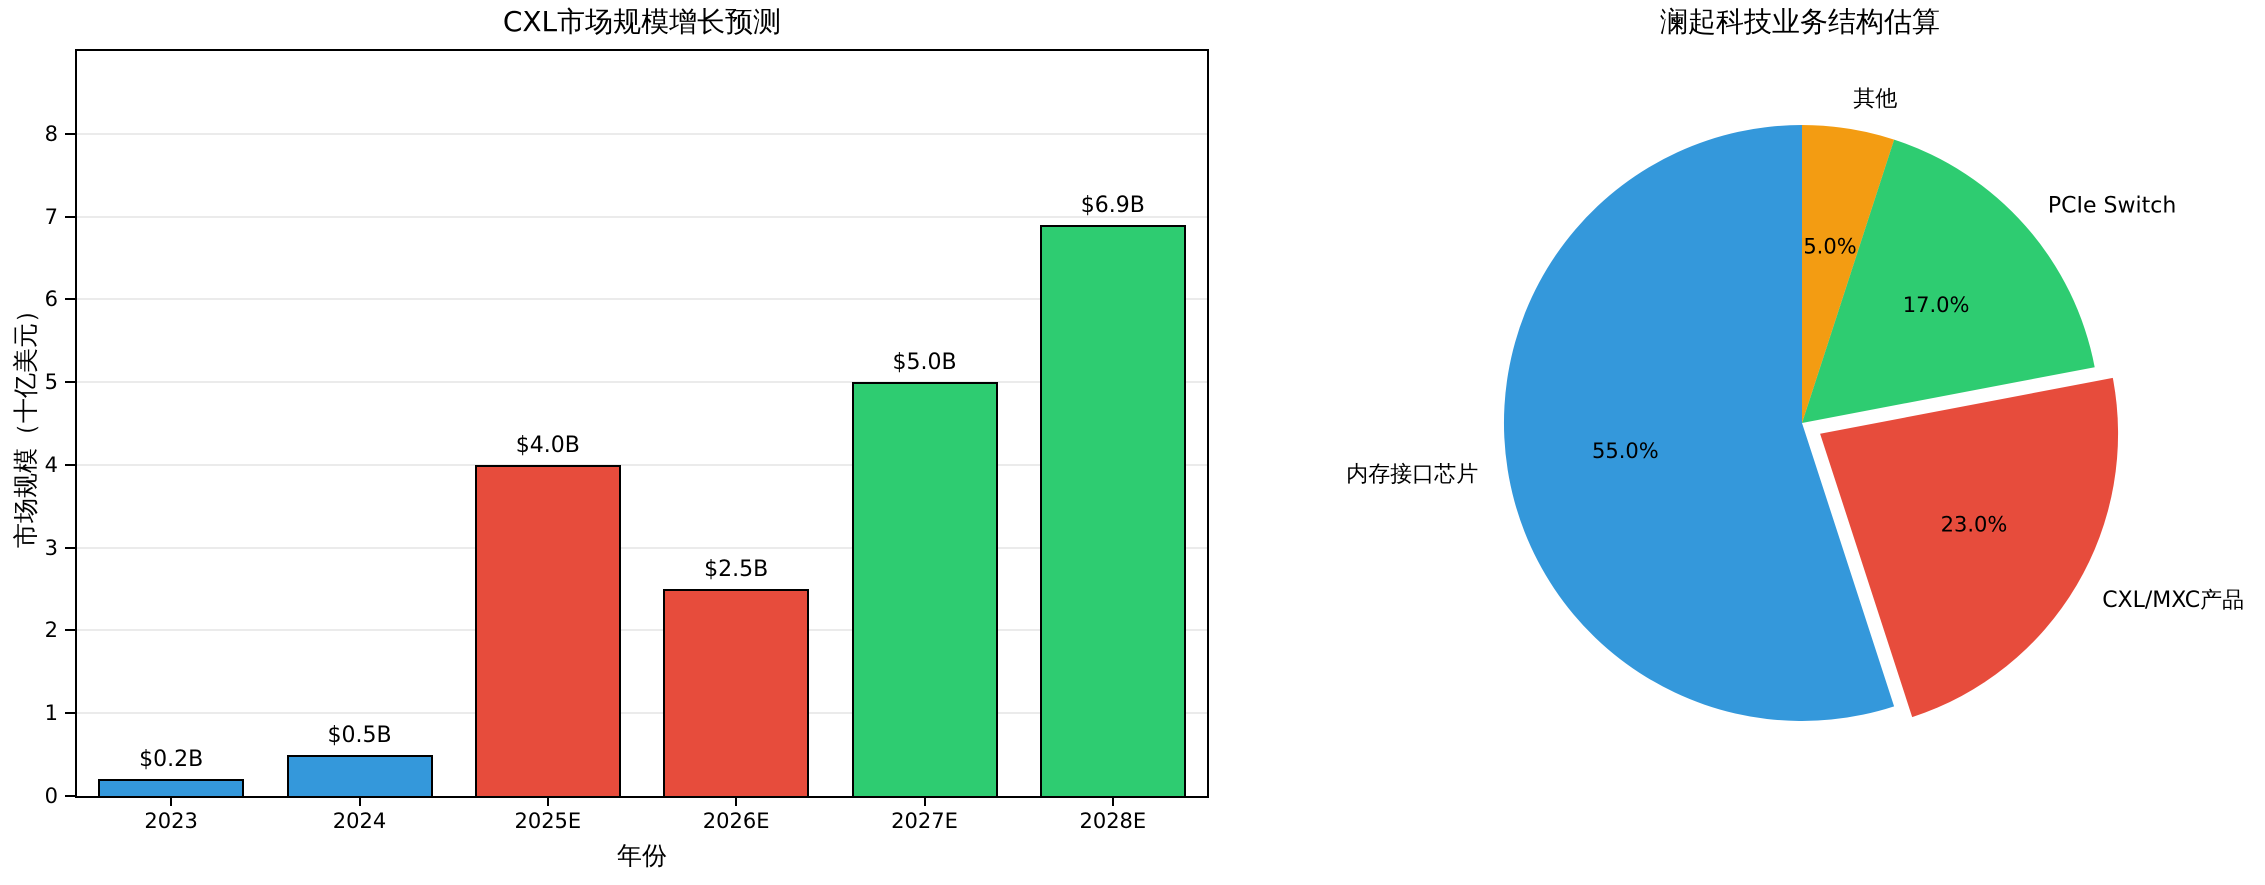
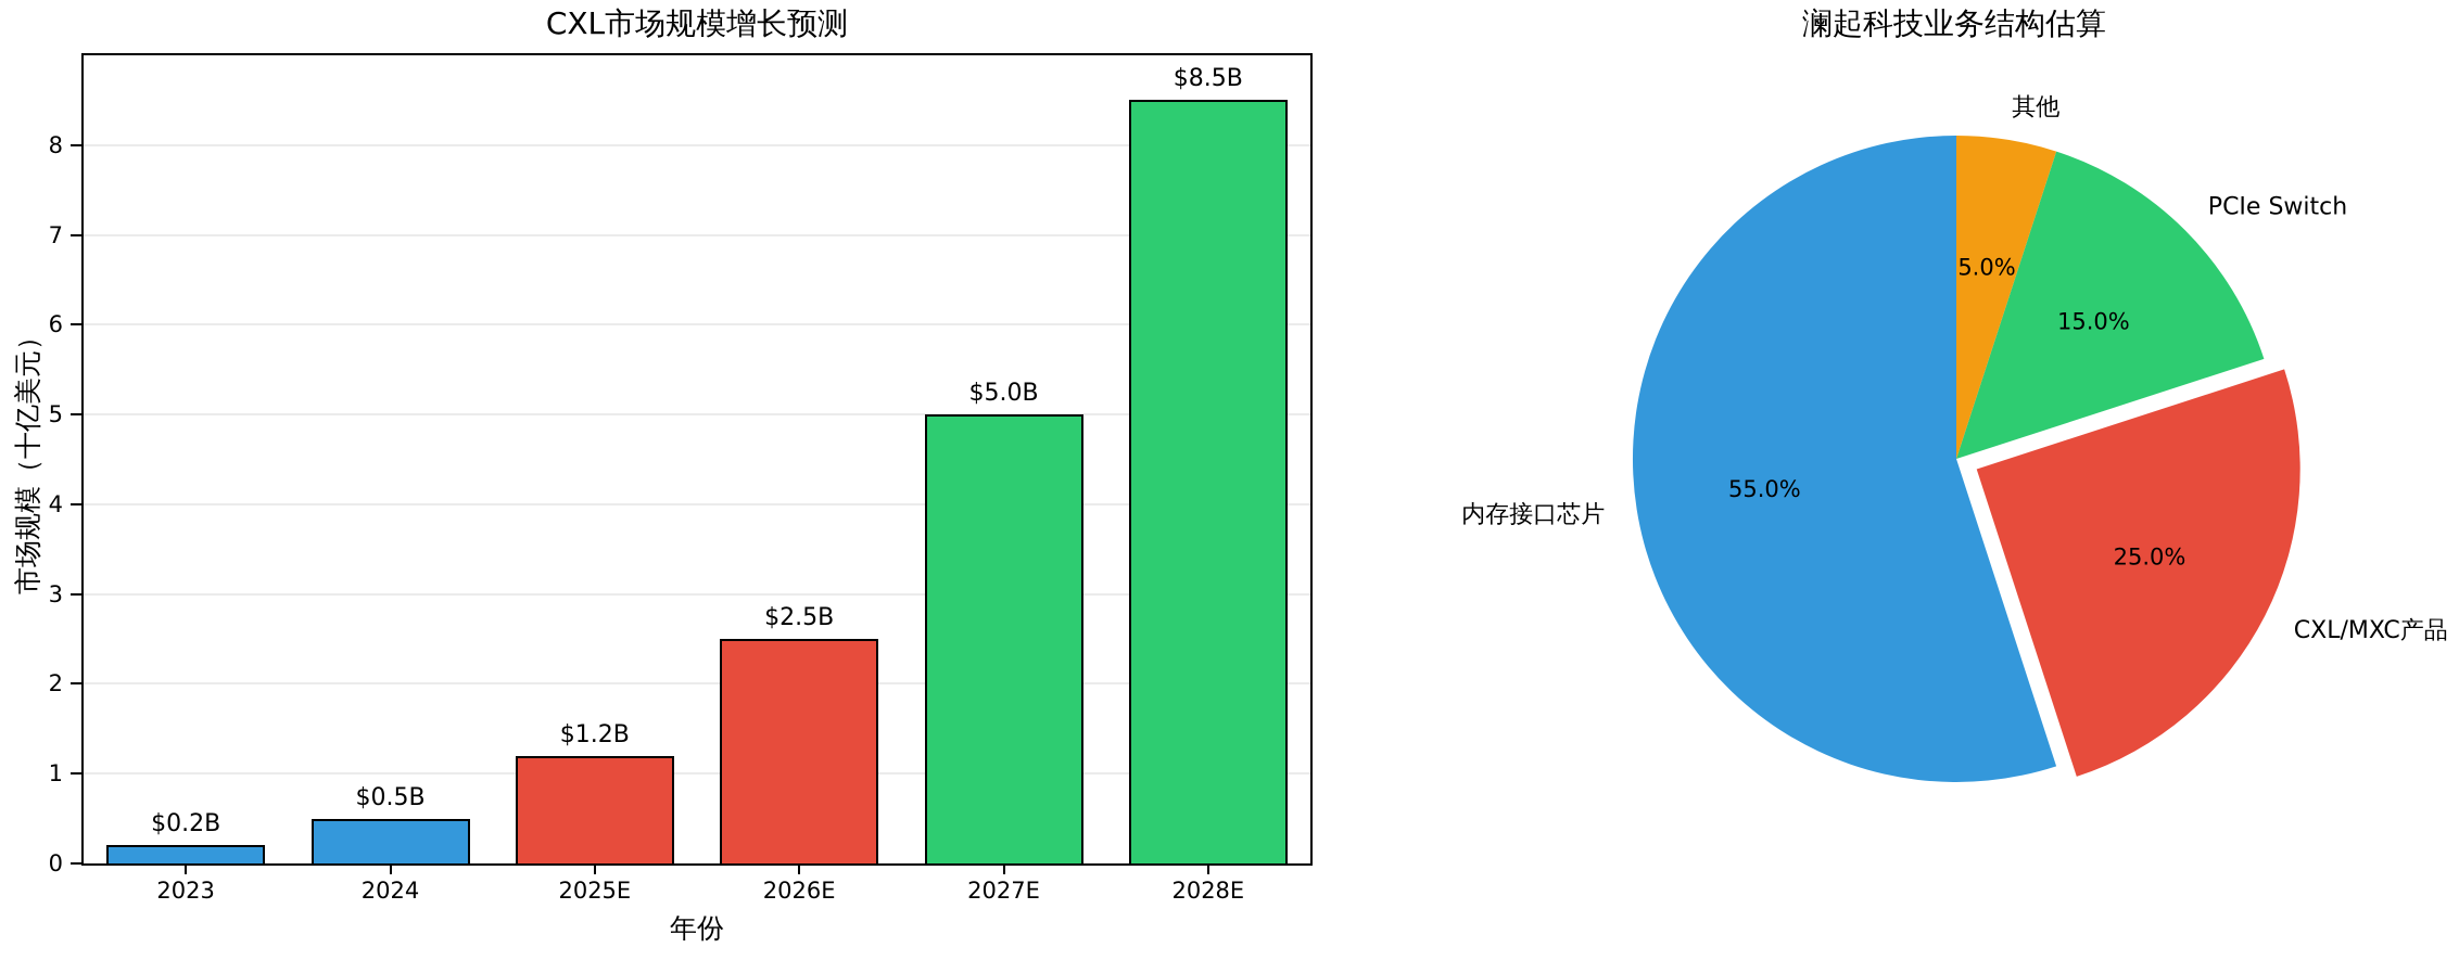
CXL市场规模增长预测/2025E: $4.0B -> $1.2B
CXL市场规模增长预测/2028E: $6.9B -> $8.5B
澜起科技业务结构估算/CXL/MXC产品: 23.0% -> 25.0%
澜起科技业务结构估算/PCIe Switch: 17.0% -> 15.0%
